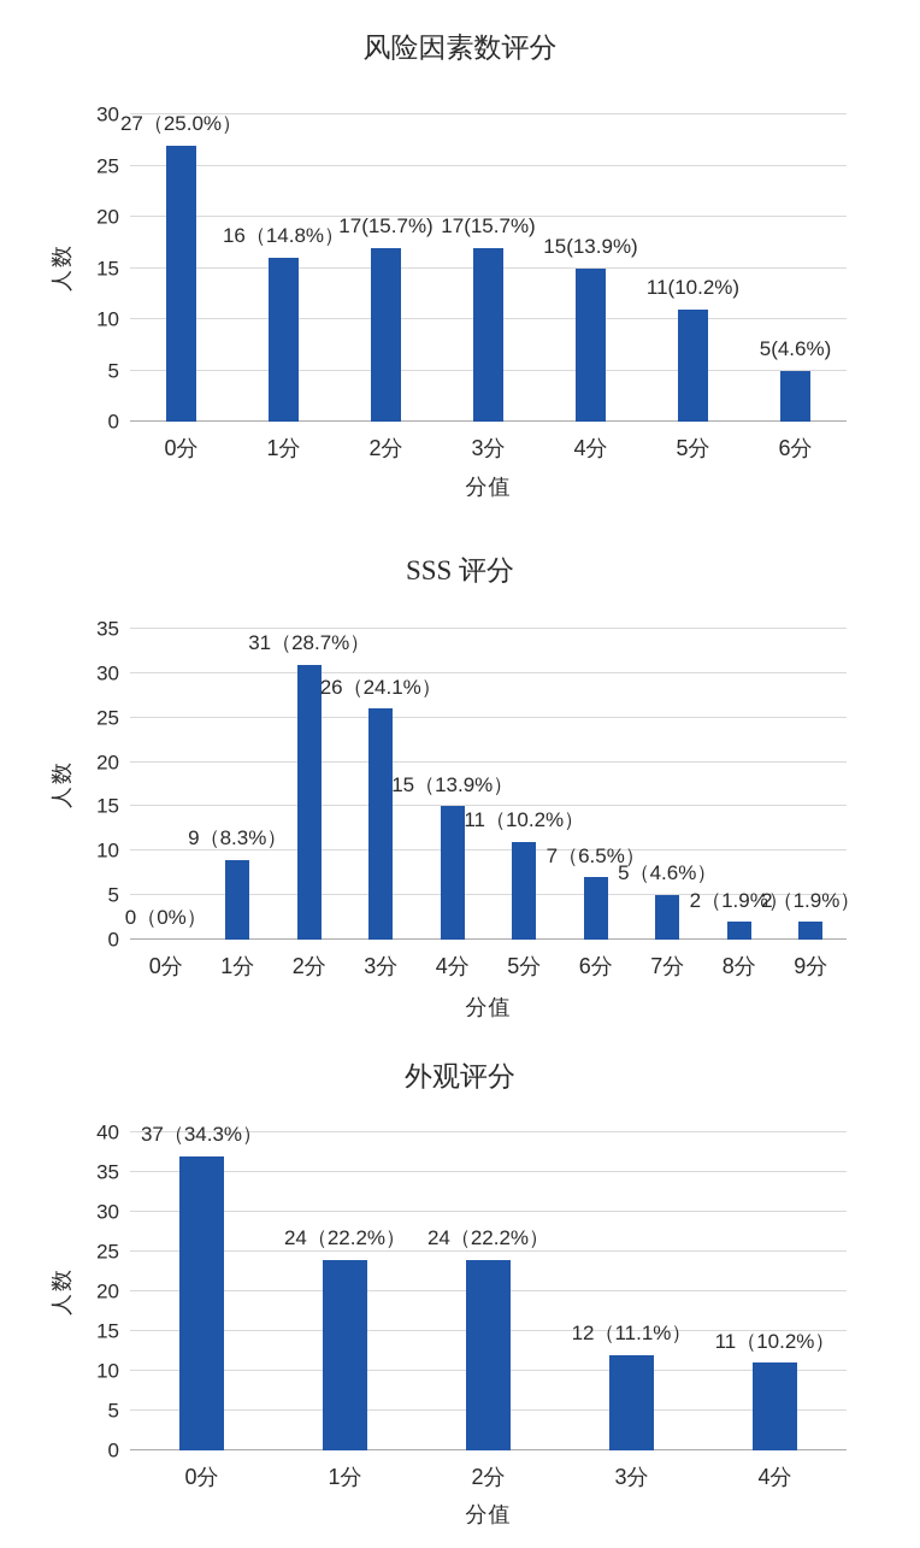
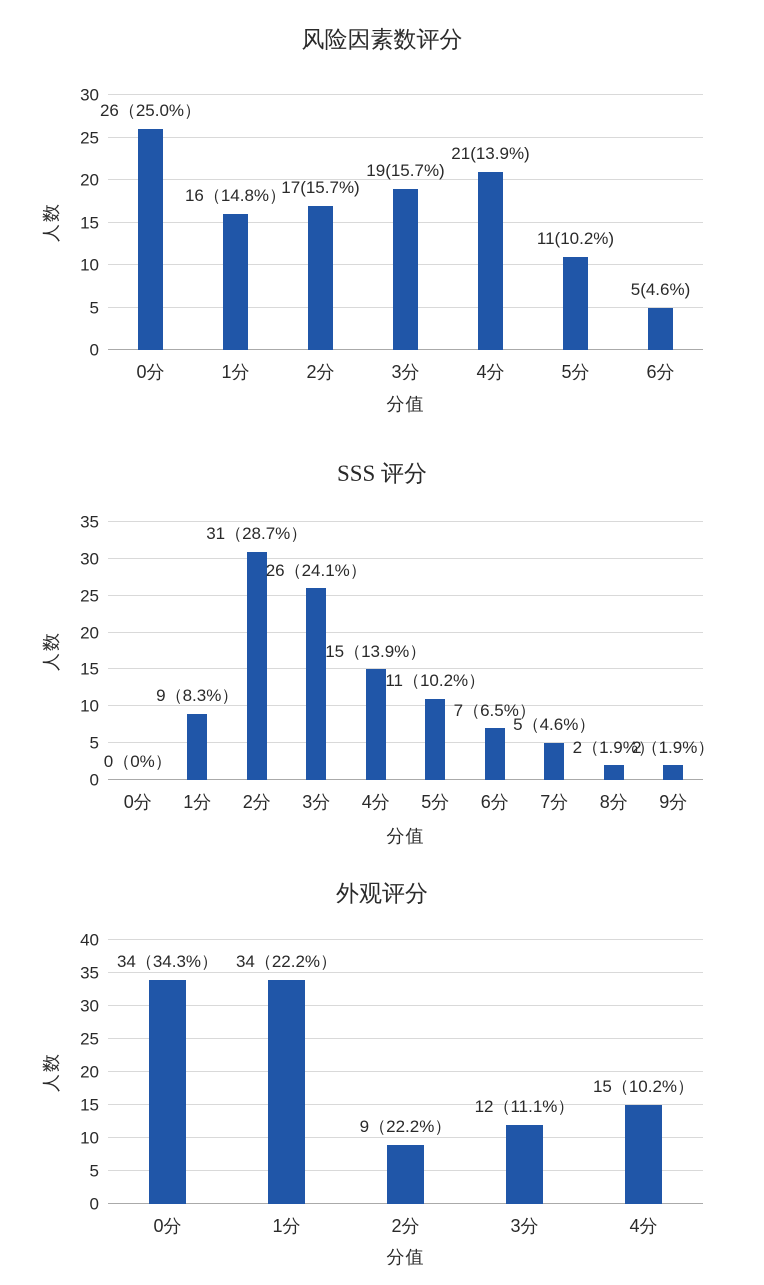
风险因素数评分/0分: 27 -> 26
风险因素数评分/3分: 17 -> 19
风险因素数评分/4分: 15 -> 21
外观评分/0分: 37 -> 34
外观评分/1分: 24 -> 34
外观评分/2分: 24 -> 9
外观评分/4分: 11 -> 15
